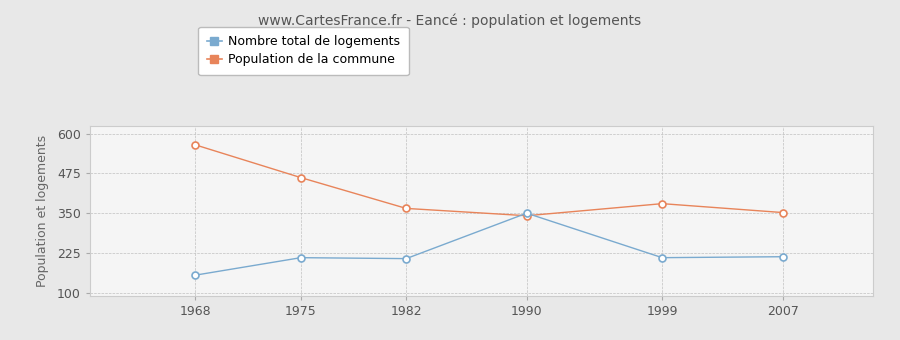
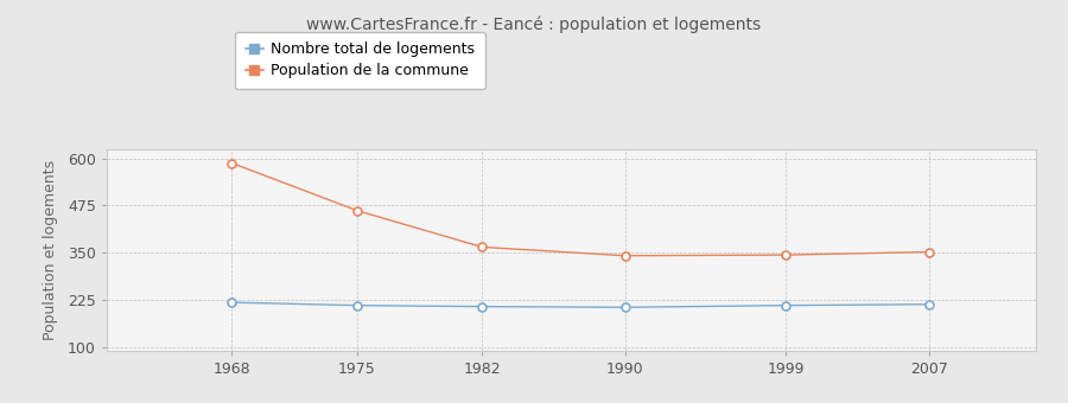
Population de la commune/1968: 565 -> 588
Nombre total de logements/1968: 155 -> 218
Nombre total de logements/1990: 350 -> 205
Population de la commune/1999: 380 -> 344
